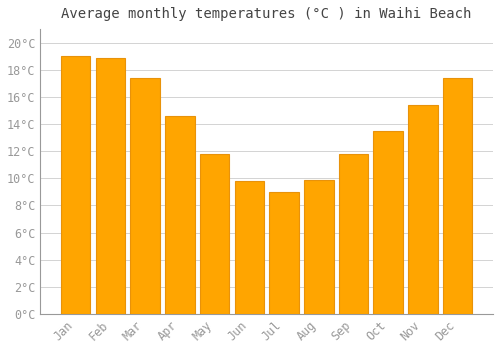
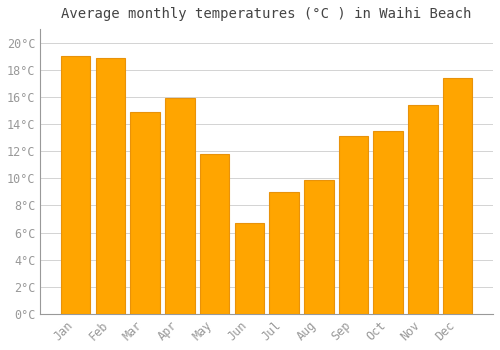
Mar: 17.4°C -> 14.9°C
Apr: 14.6°C -> 15.9°C
Jun: 9.8°C -> 6.7°C
Sep: 11.8°C -> 13.1°C
